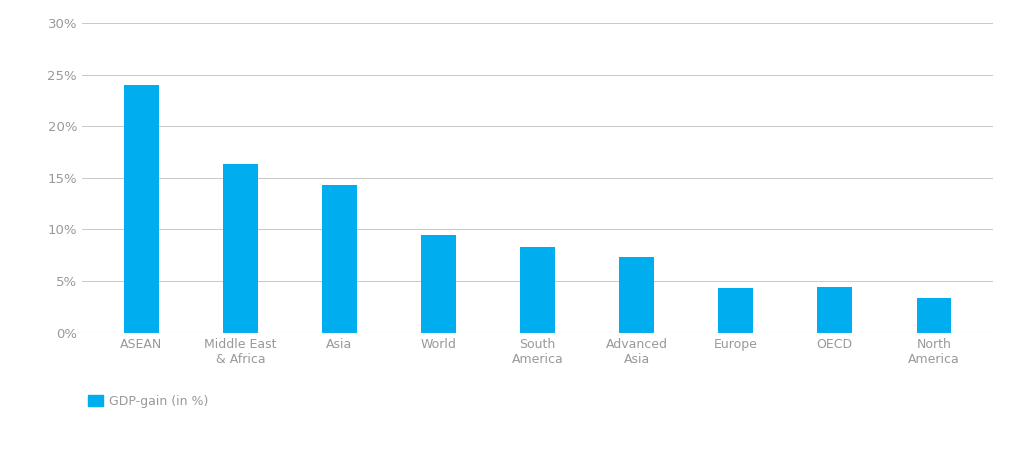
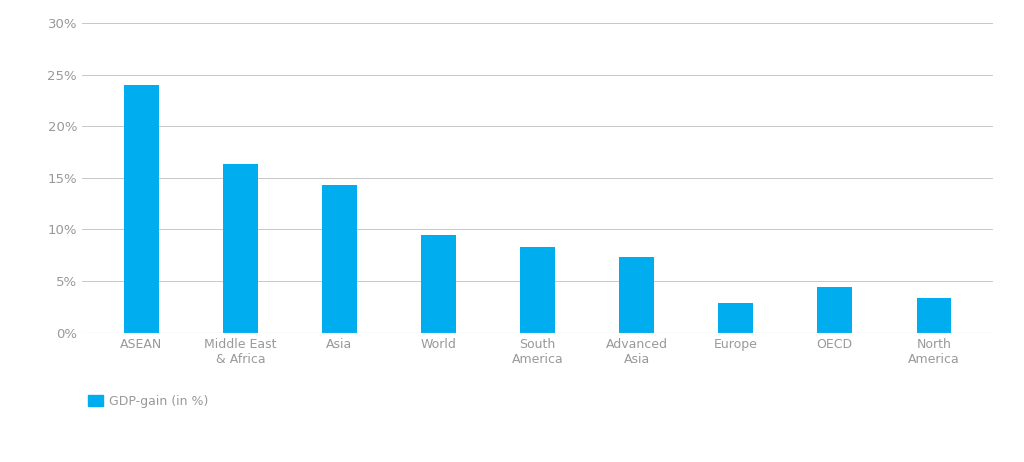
Europe: 4.3% -> 2.9%
